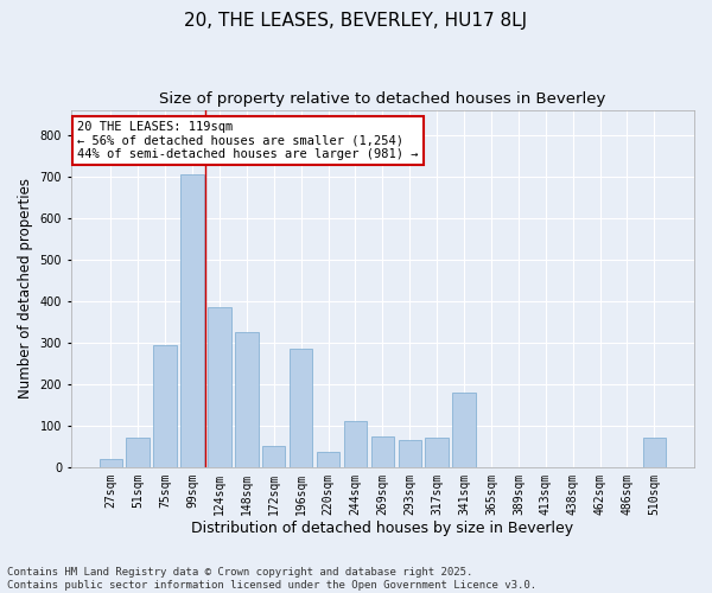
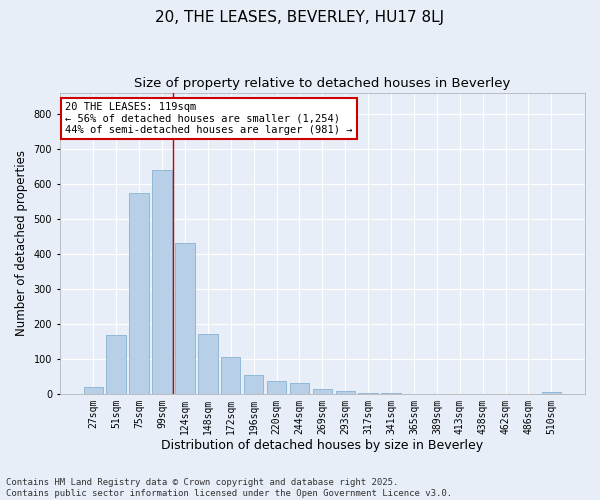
51sqm: 70 -> 168
75sqm: 295 -> 575
99sqm: 705 -> 640
124sqm: 385 -> 430
148sqm: 325 -> 170
172sqm: 50 -> 104
196sqm: 285 -> 54
244sqm: 110 -> 30
269sqm: 75 -> 13
293sqm: 65 -> 8
317sqm: 70 -> 3
341sqm: 180 -> 3
510sqm: 70 -> 5
